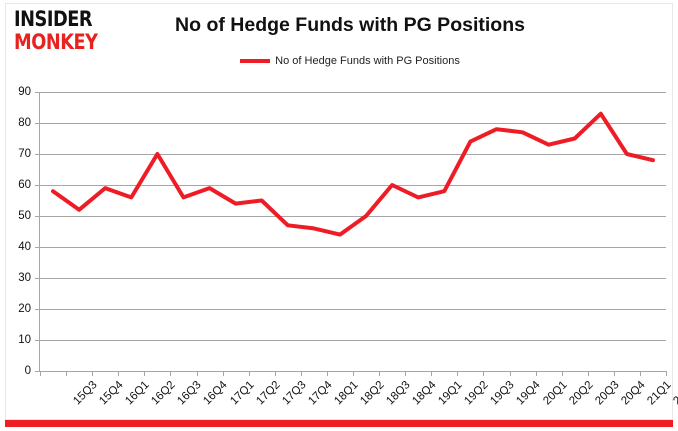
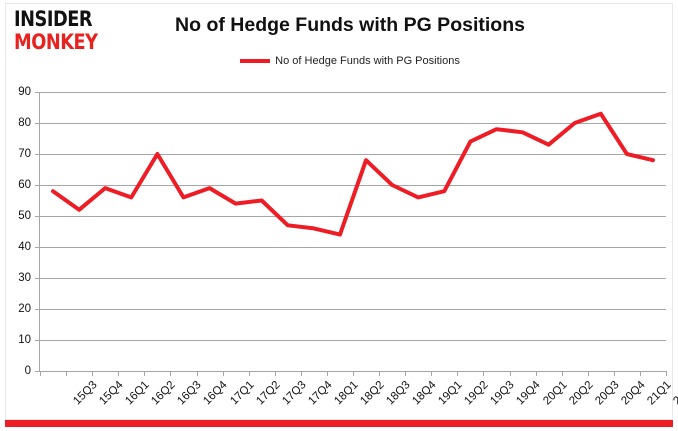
18Q3: 50 -> 68
20Q3: 75 -> 80
